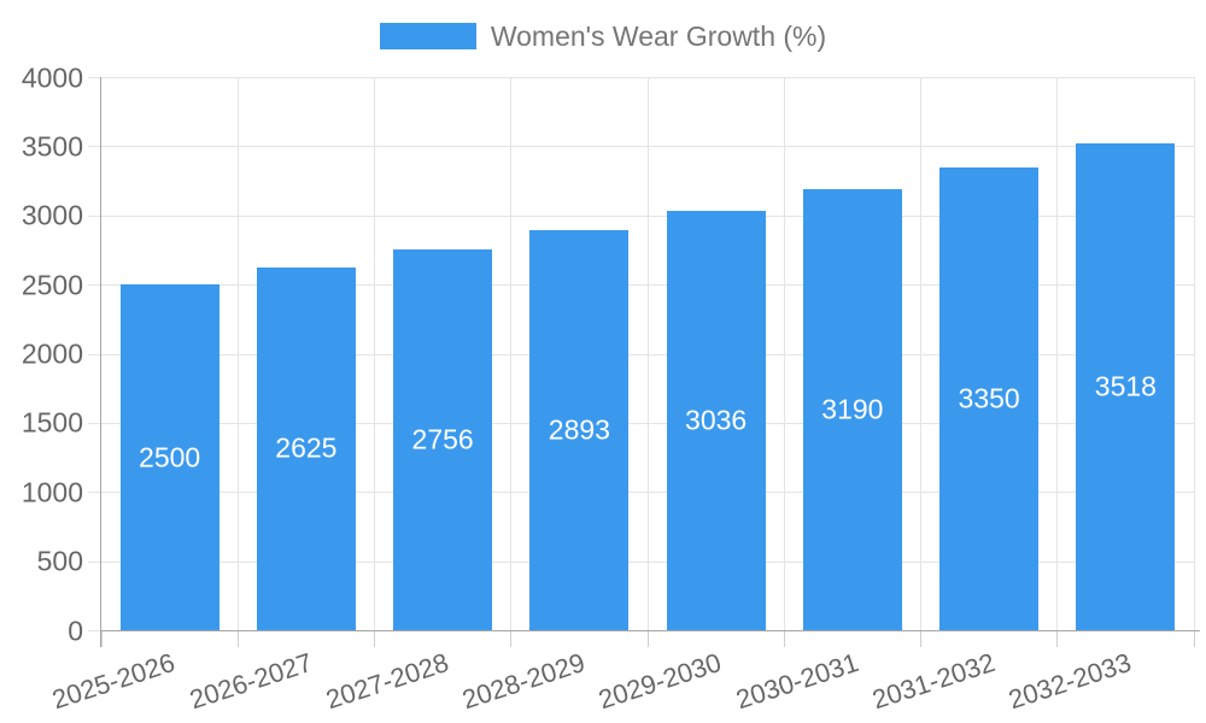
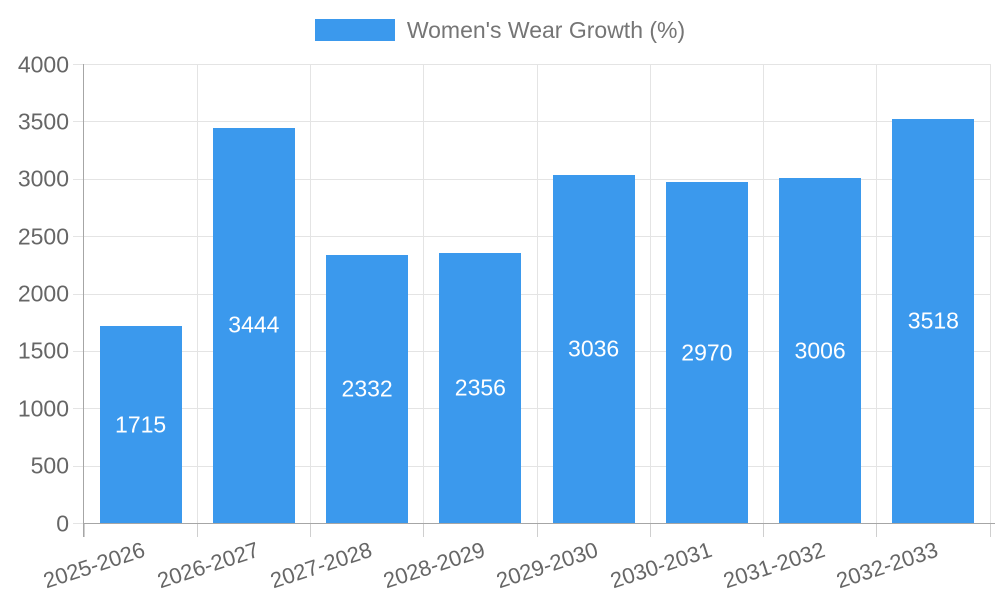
2025-2026: 2500 -> 1715
2026-2027: 2625 -> 3444
2027-2028: 2756 -> 2332
2028-2029: 2893 -> 2356
2030-2031: 3190 -> 2970
2031-2032: 3350 -> 3006
